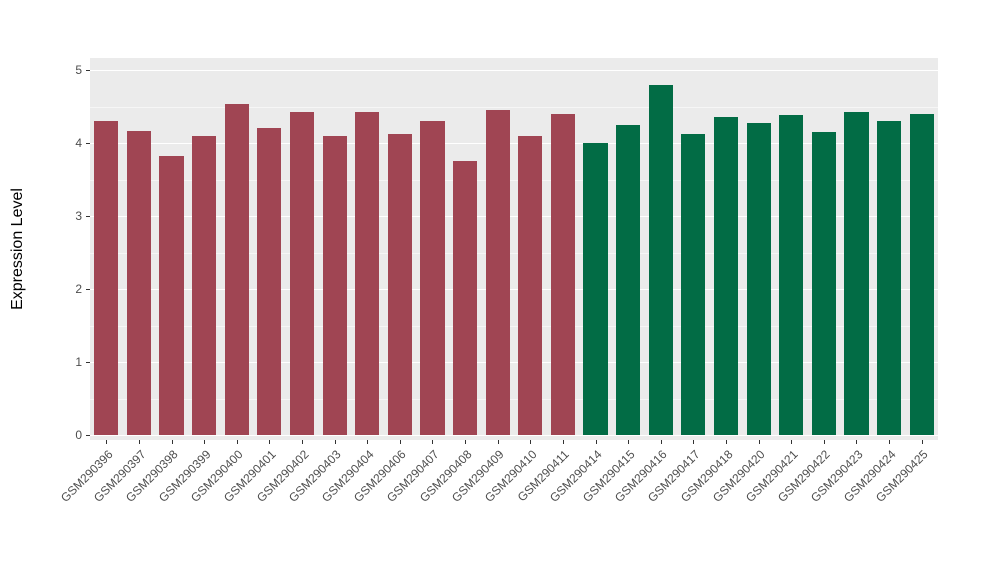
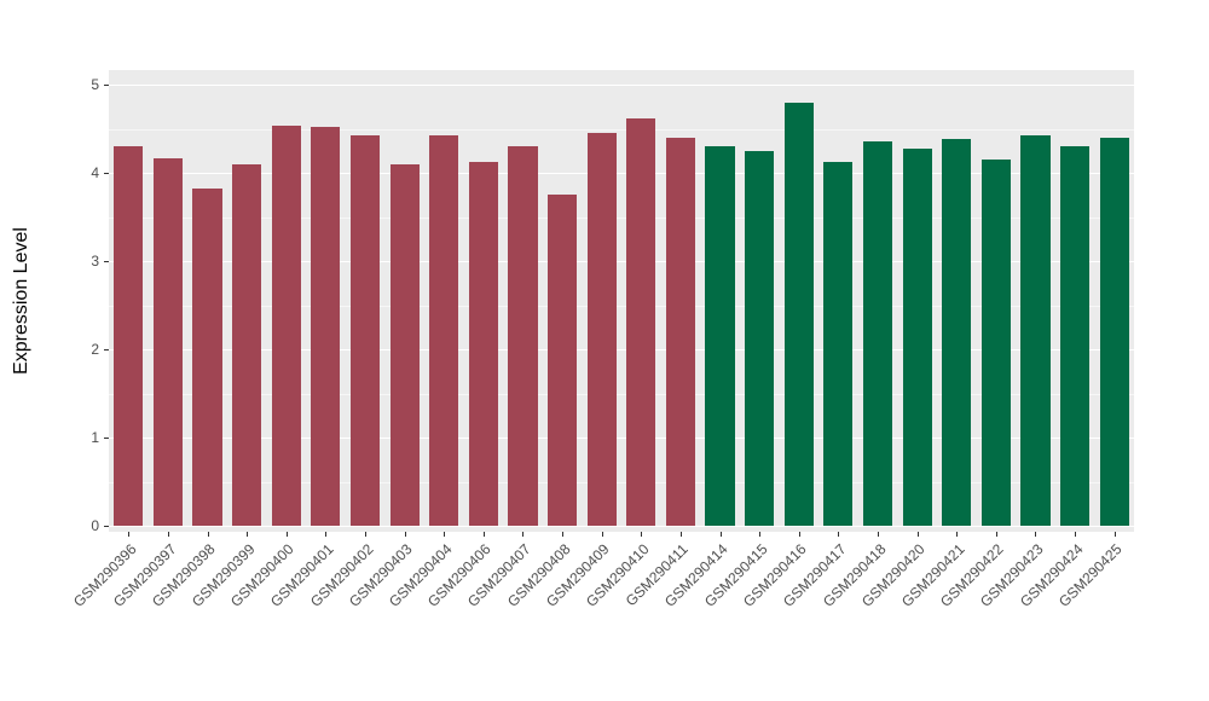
GSM290401: 4.2 -> 4.5
GSM290410: 4.1 -> 4.6
GSM290414: 4.0 -> 4.3
